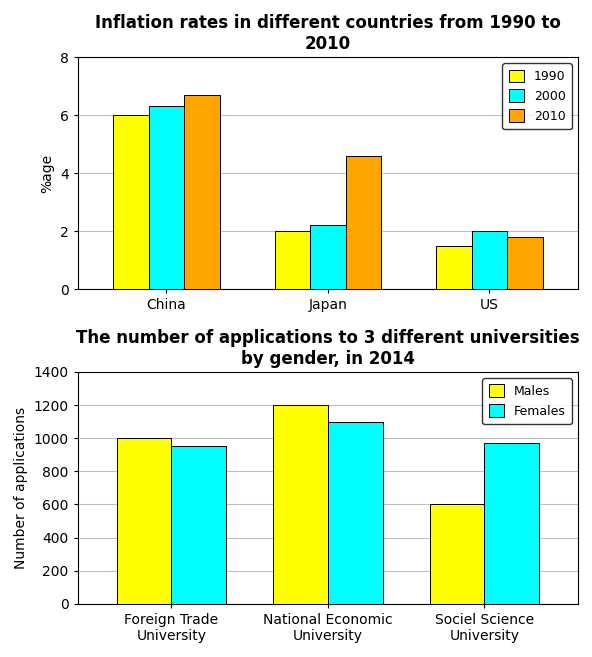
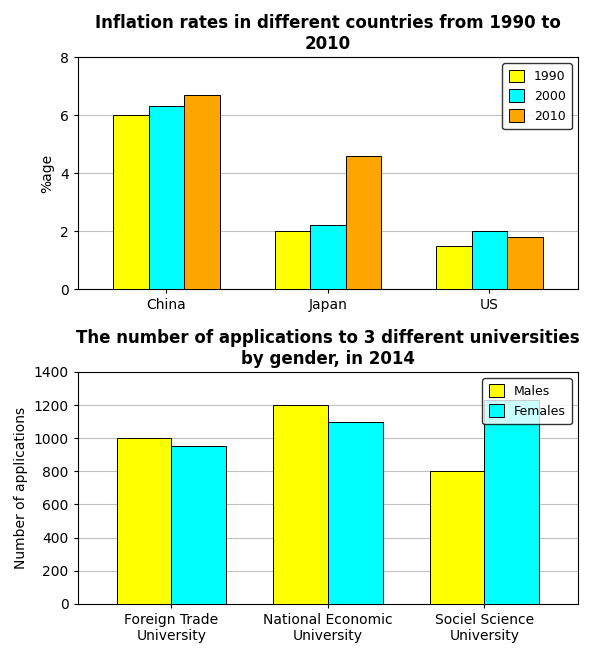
Males/Sociel Science University: 600 -> 800
Females/Sociel Science University: 970 -> 1230
